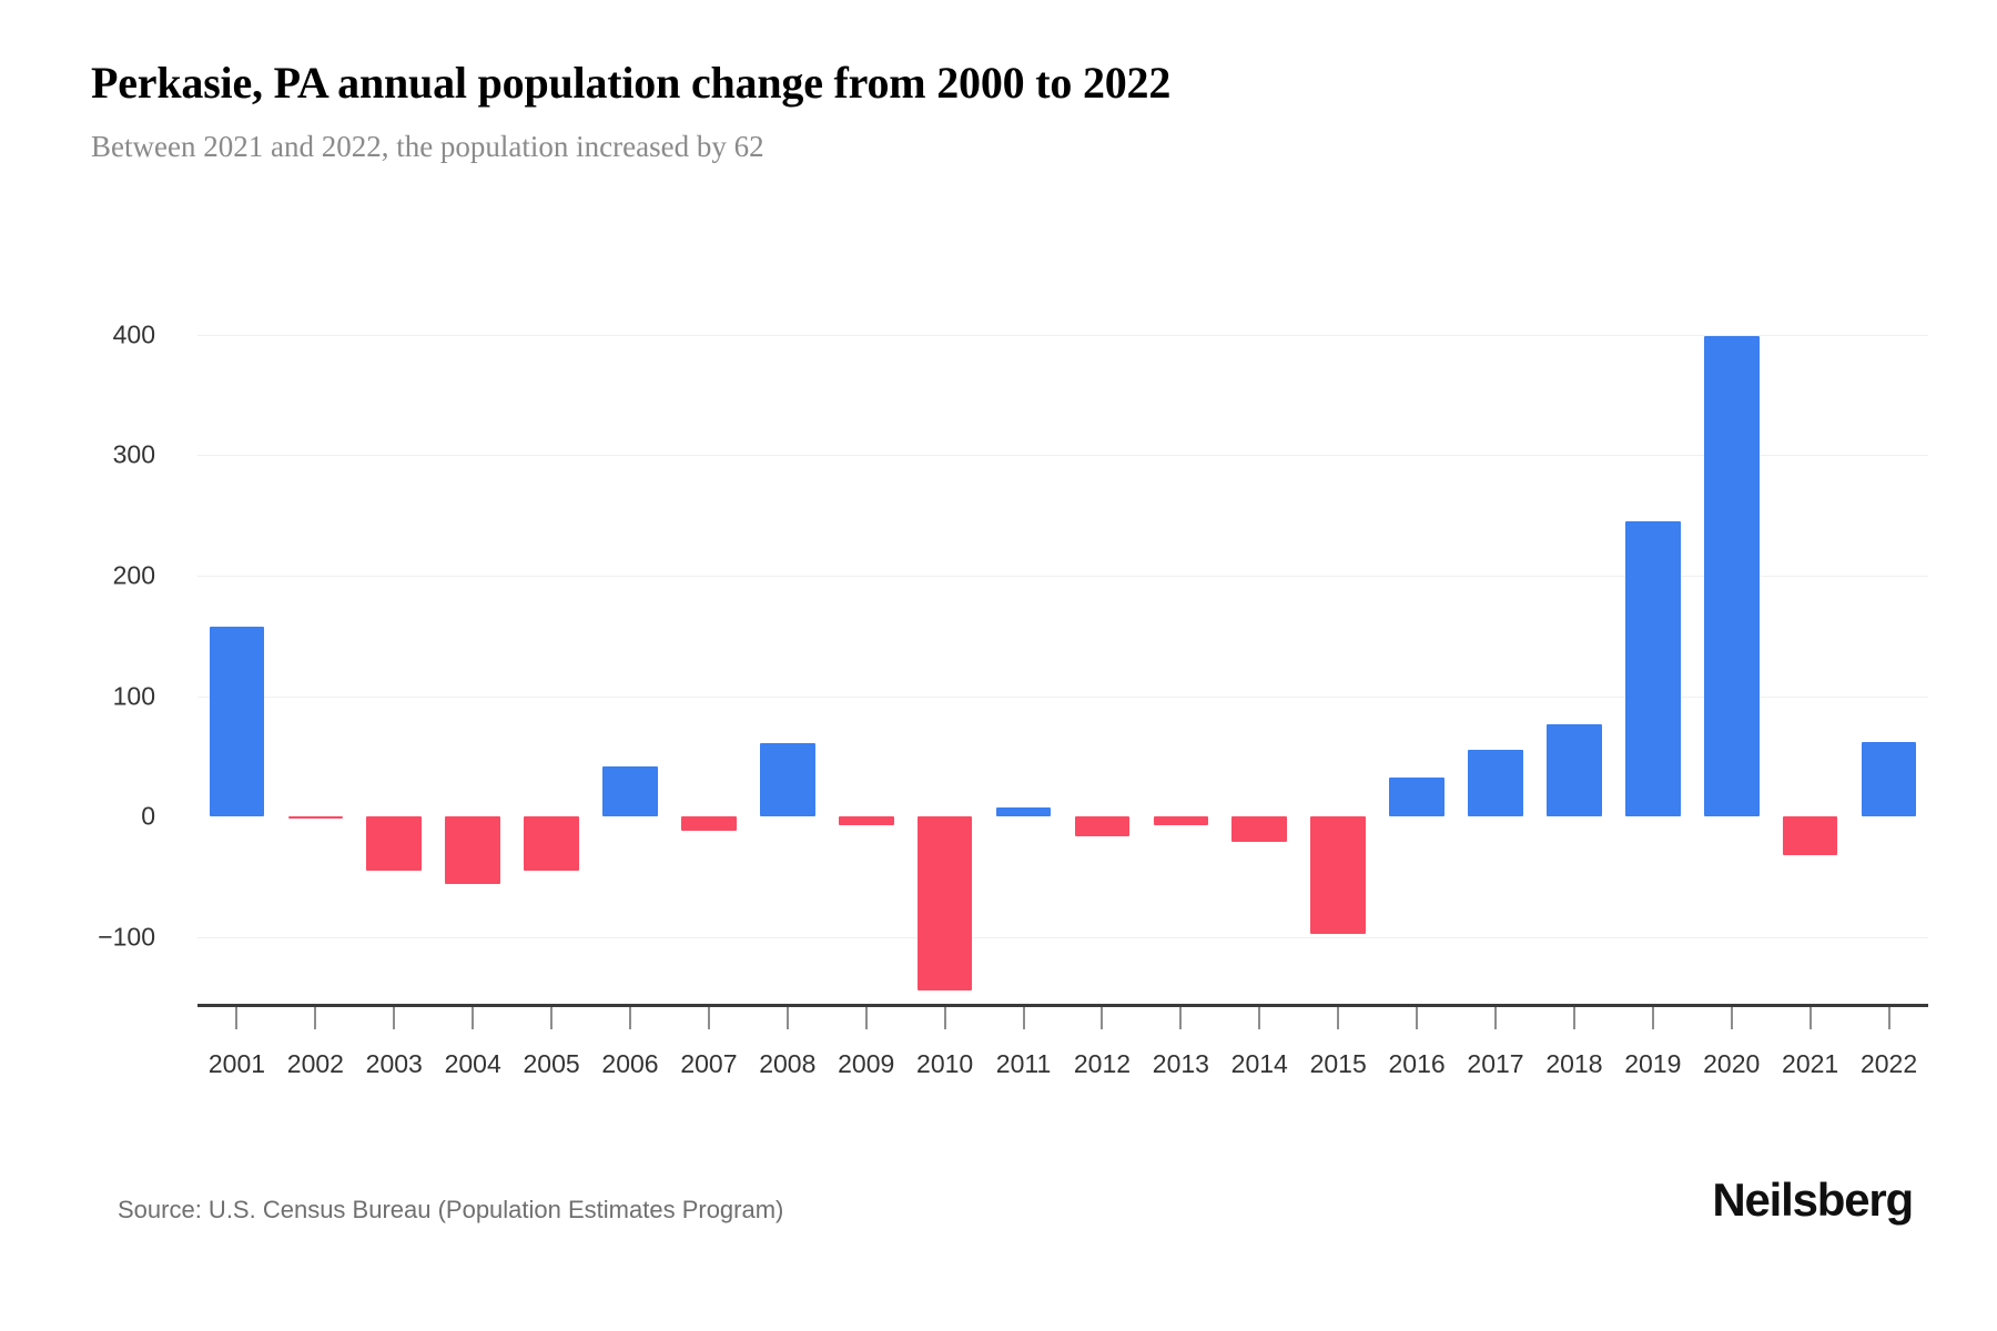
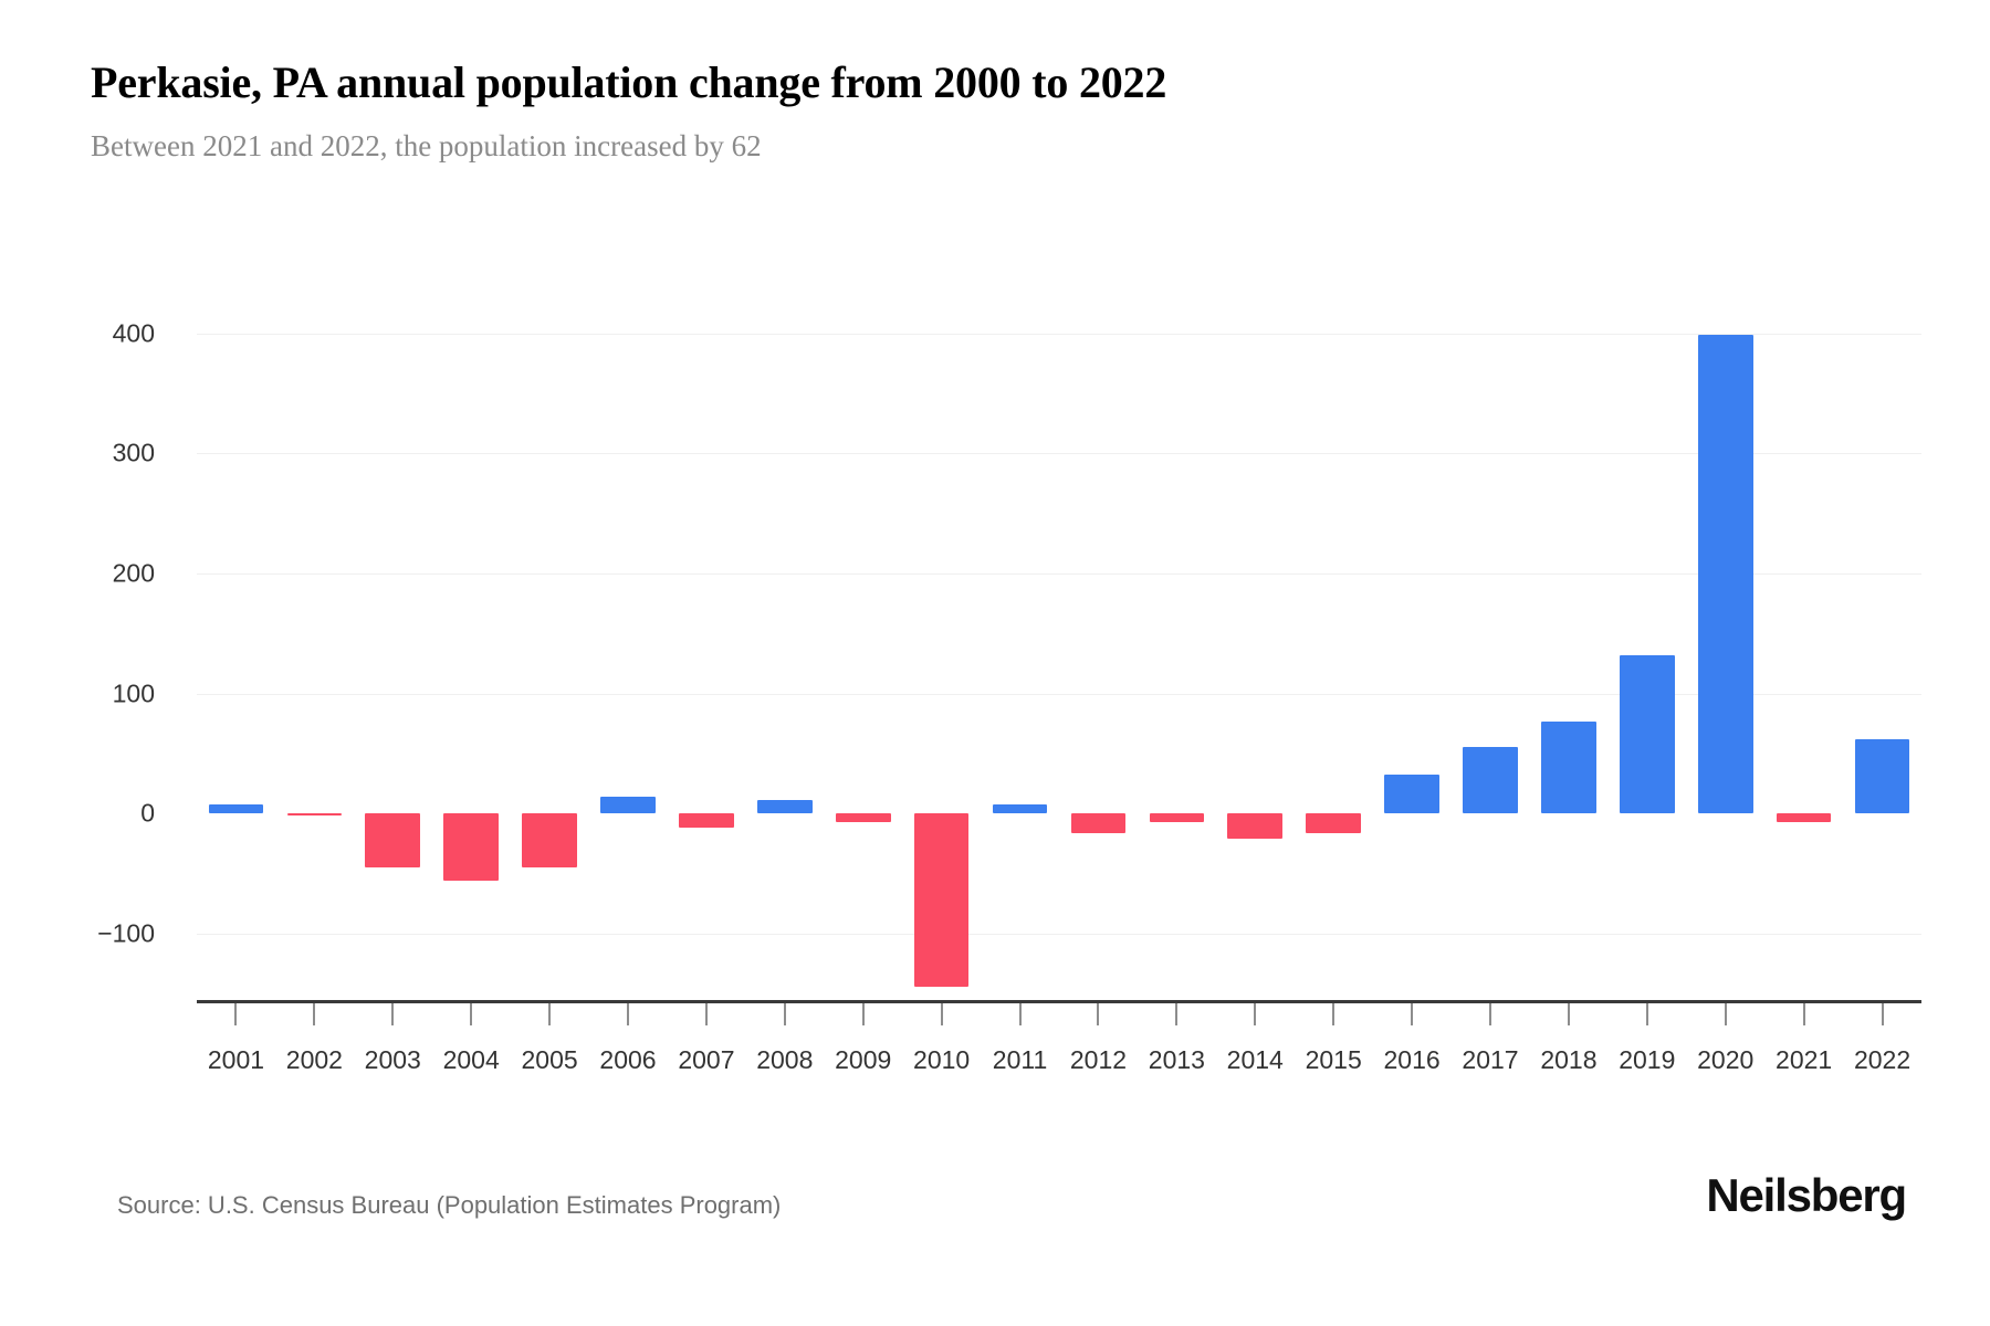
2001: 158 -> 8
2006: 42 -> 14
2008: 61 -> 11
2015: -97 -> -16
2019: 245 -> 132
2021: -32 -> -7
